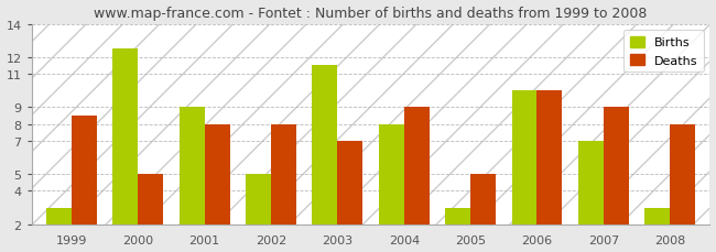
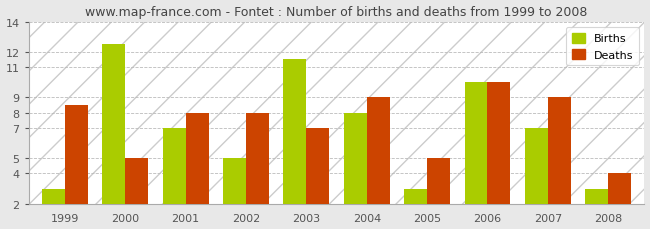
Births/2001: 9.0 -> 7.0
Deaths/2008: 8.0 -> 4.0
